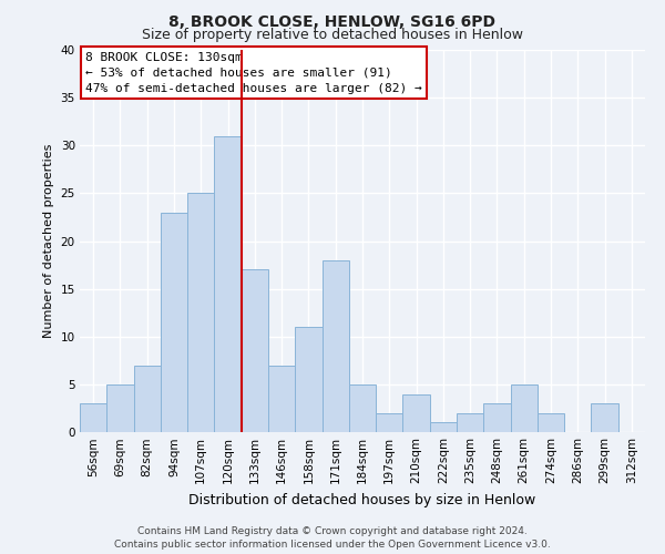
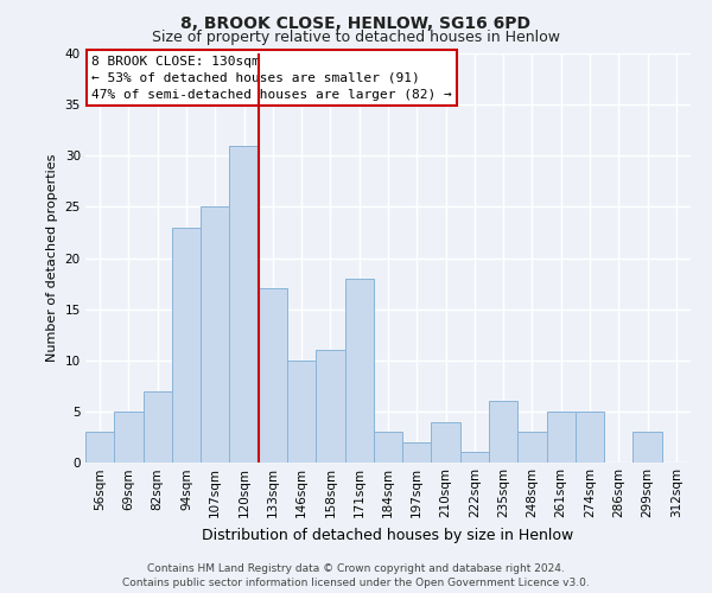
146sqm: 7 -> 10
184sqm: 5 -> 3
235sqm: 2 -> 6
274sqm: 2 -> 5
